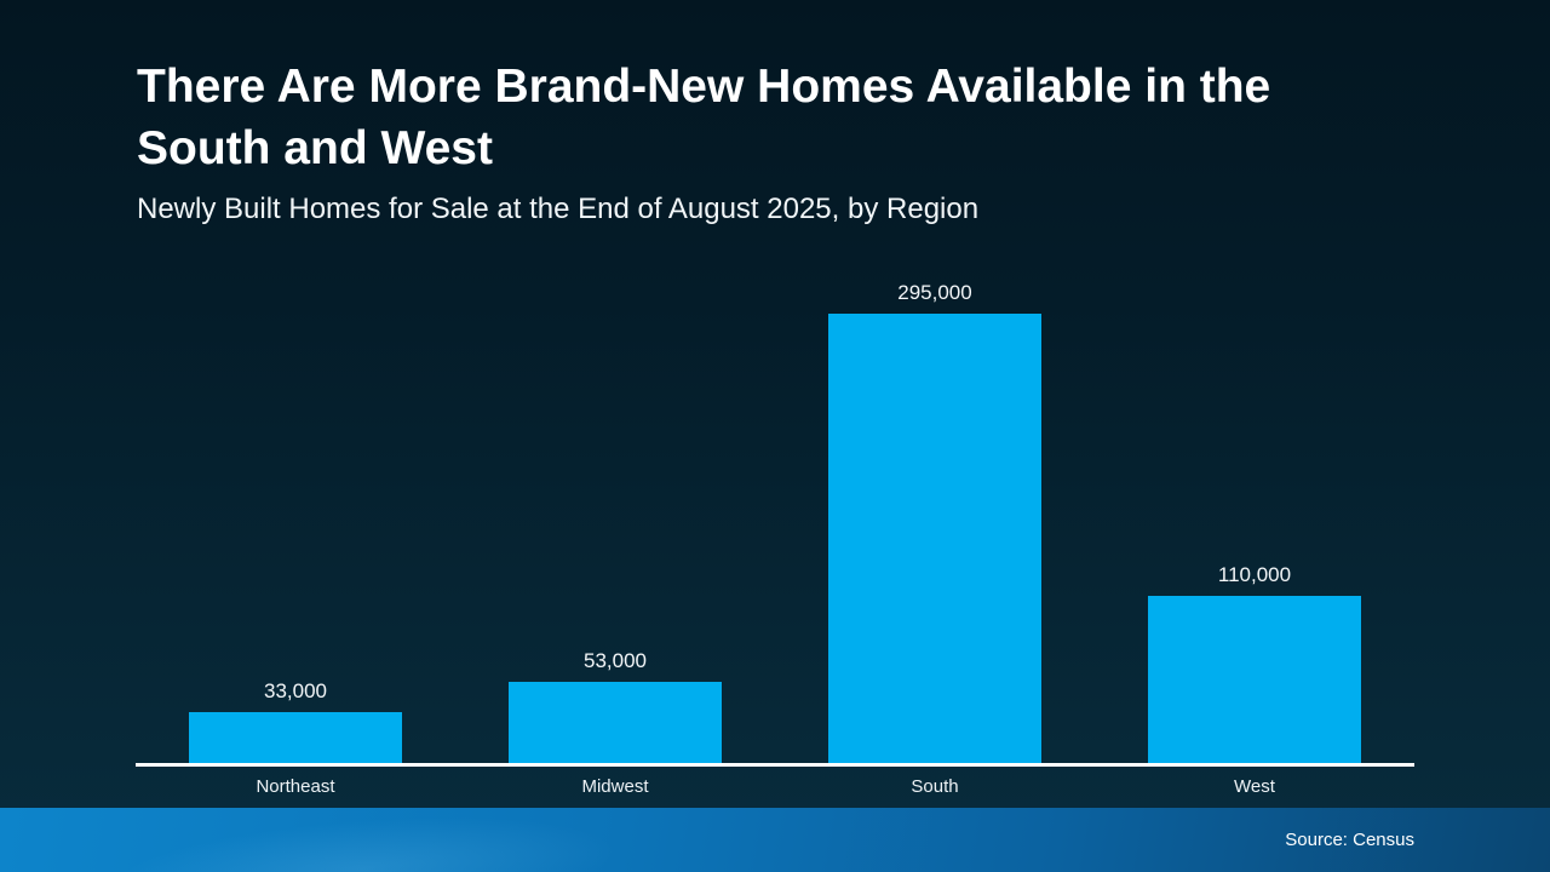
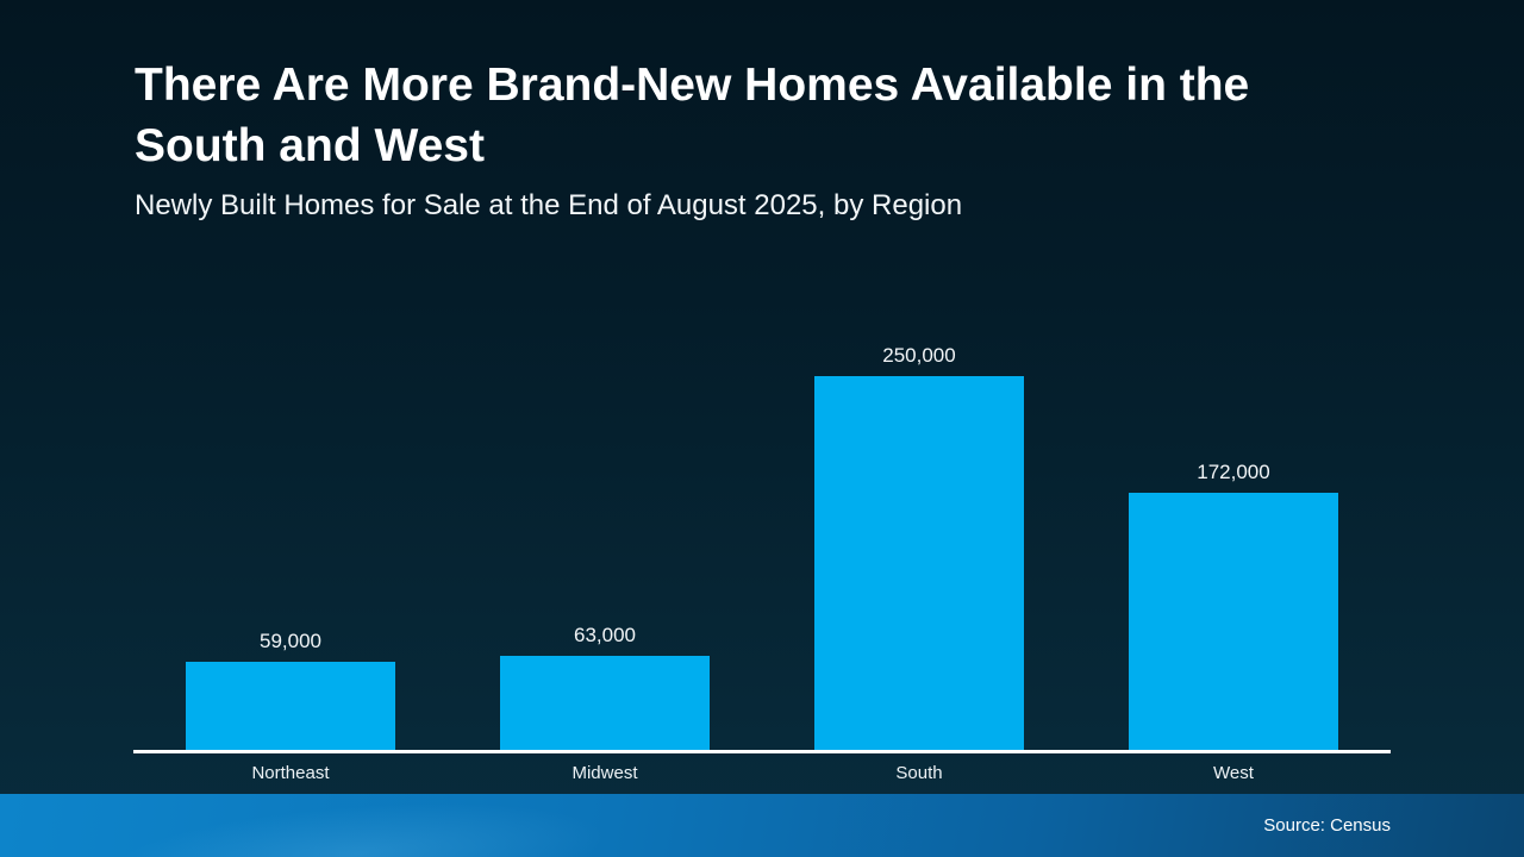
Northeast: 33,000 -> 59,000
Midwest: 53,000 -> 63,000
South: 295,000 -> 250,000
West: 110,000 -> 172,000
